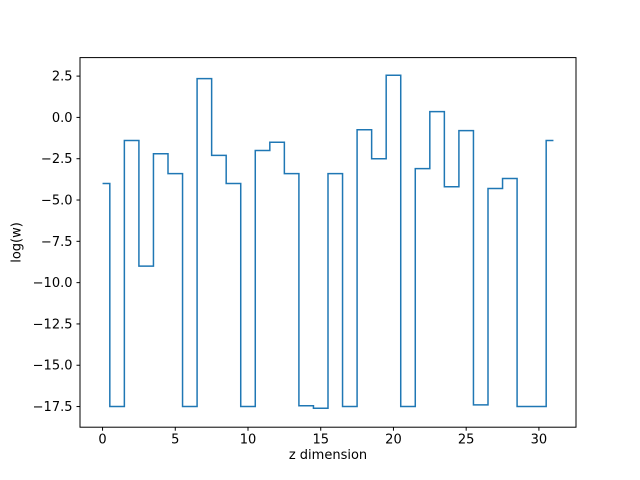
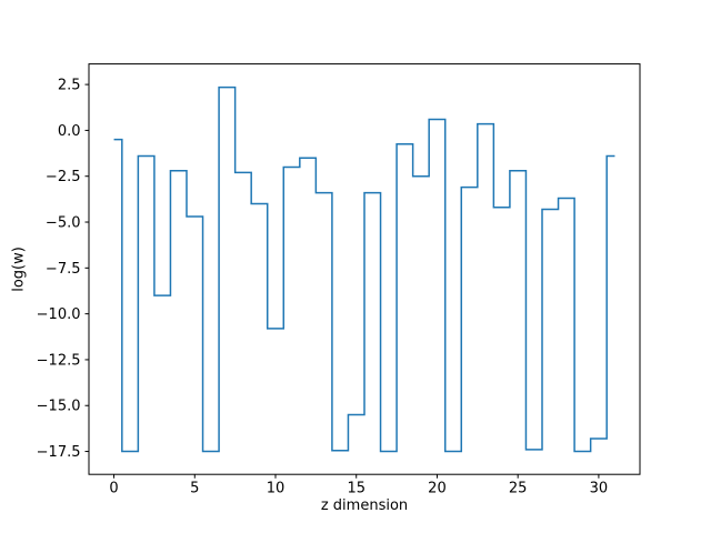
0: -4.0 -> -0.5
5: -3.4 -> -4.7
10: -17.5 -> -10.8
15: -17.6 -> -15.5
20: 2.5 -> 0.6
25: -0.8 -> -2.2
30: -17.5 -> -16.8
